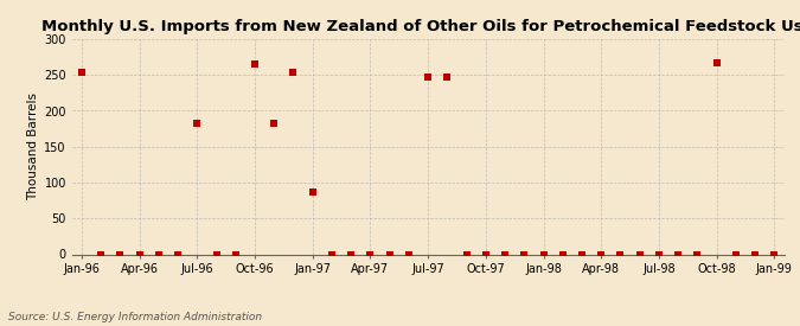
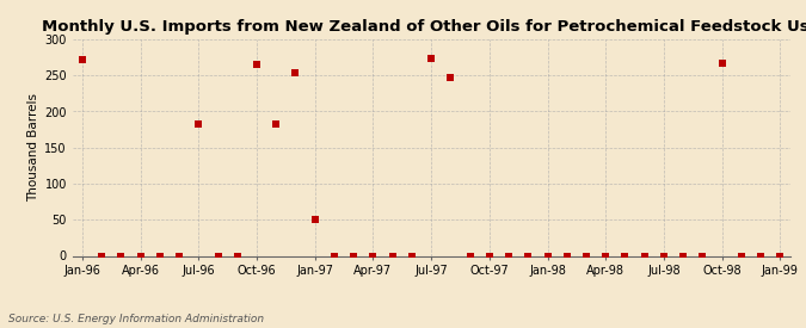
Jan-96: 253 -> 272
Jan-97: 87 -> 50
Jul-97: 247 -> 274
